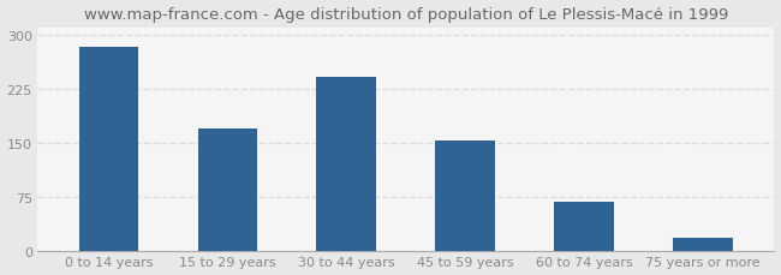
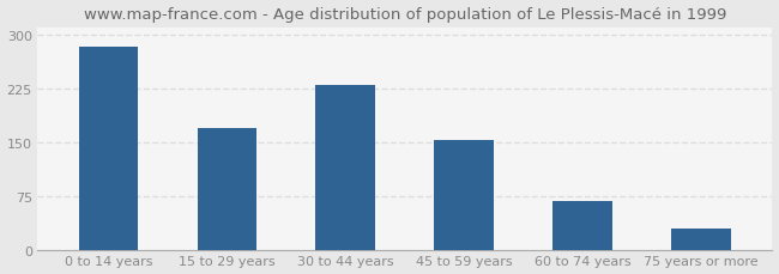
30 to 44 years: 242 -> 230
75 years or more: 18 -> 30
